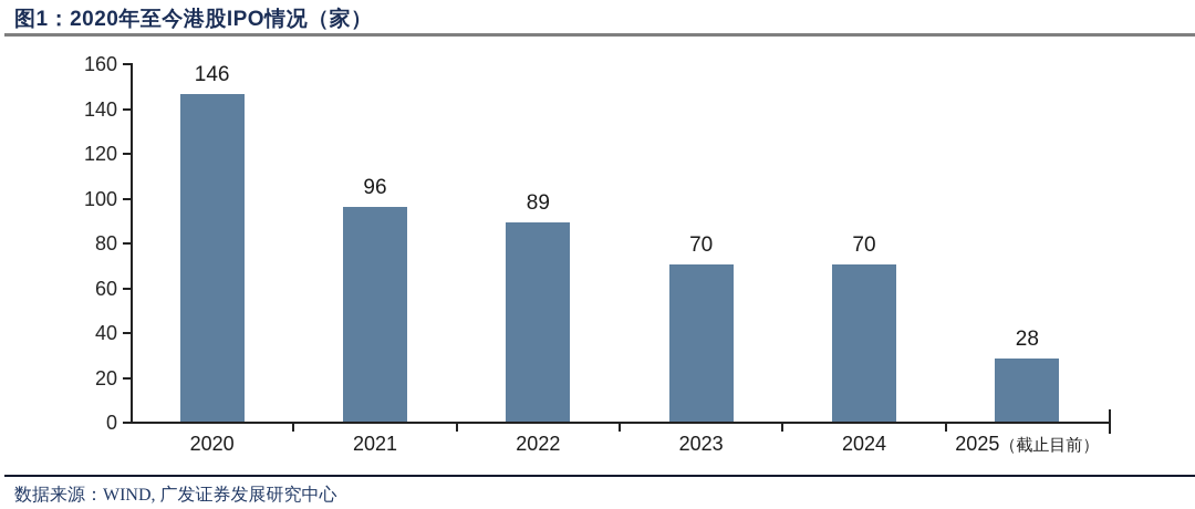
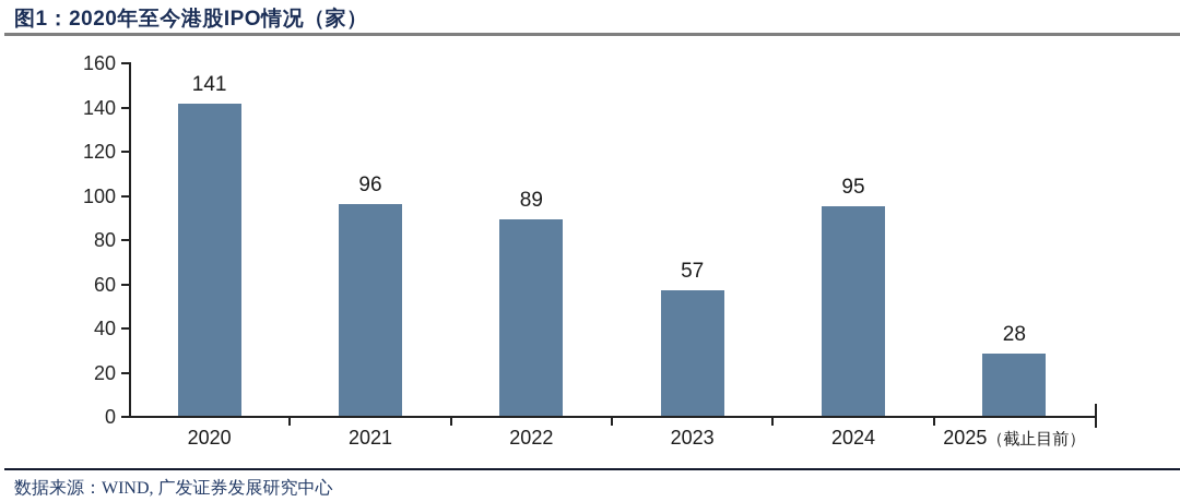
2020: 146 -> 141
2023: 70 -> 57
2024: 70 -> 95
